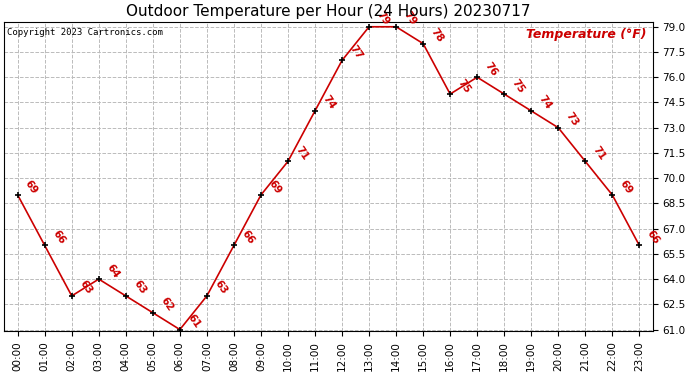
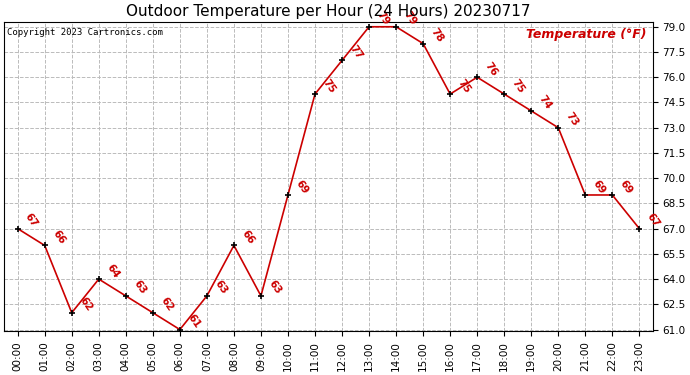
00:00: 69 -> 67
02:00: 63 -> 62
09:00: 69 -> 63
10:00: 71 -> 69
11:00: 74 -> 75
21:00: 71 -> 69
23:00: 66 -> 67
